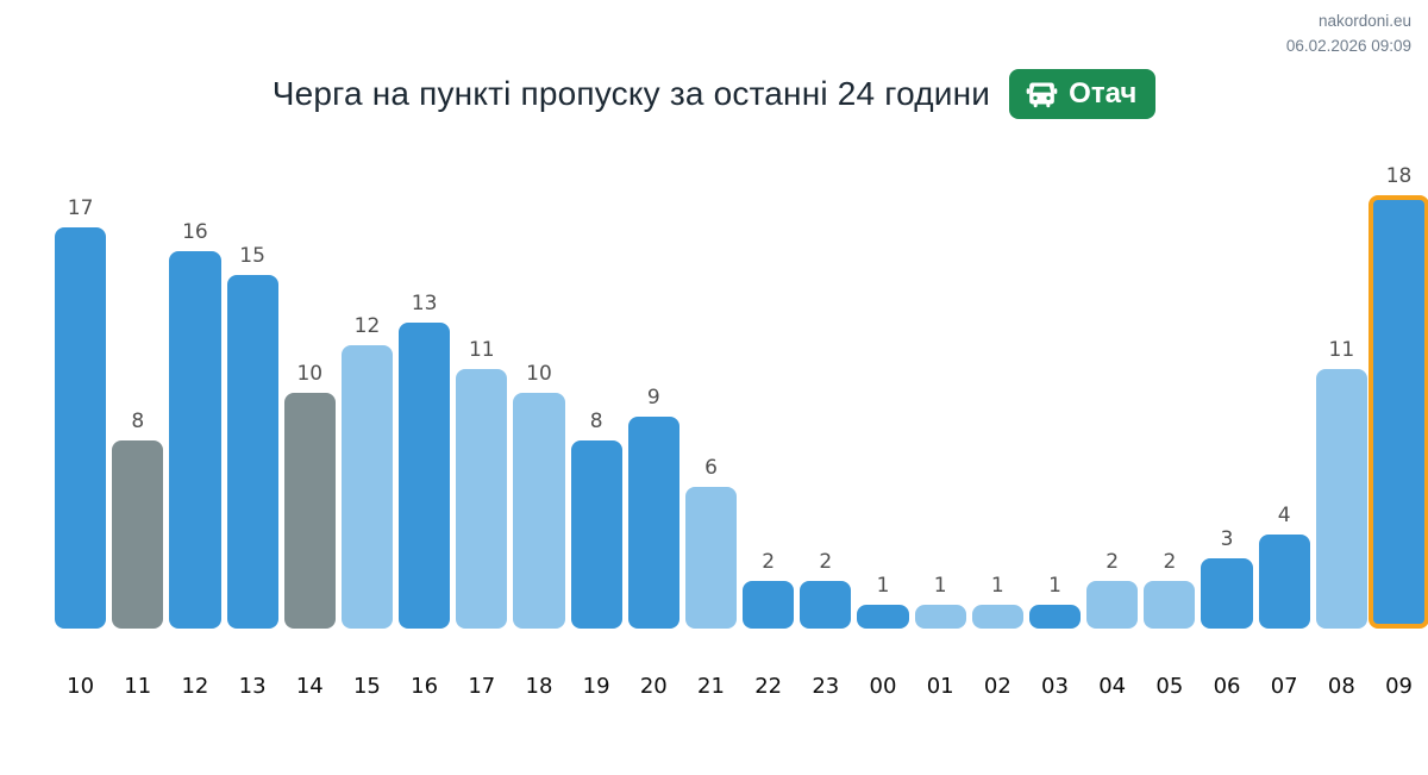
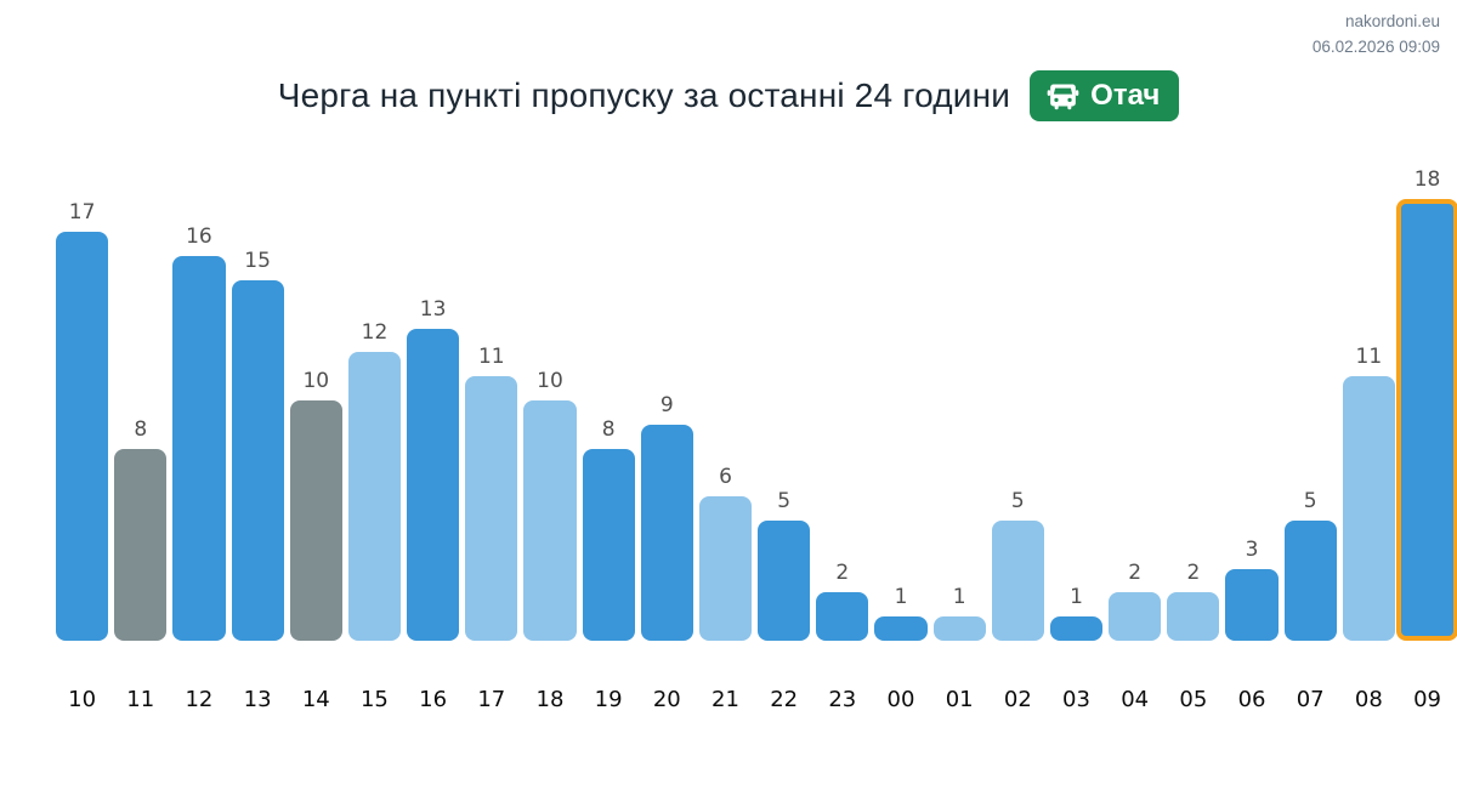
22: 2 -> 5
02: 1 -> 5
07: 4 -> 5
